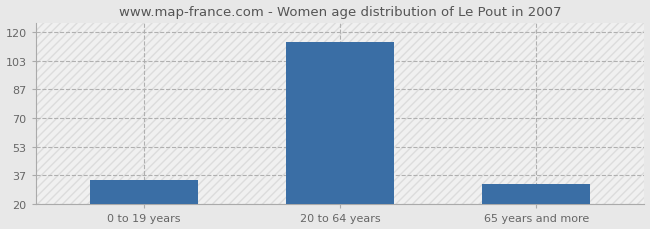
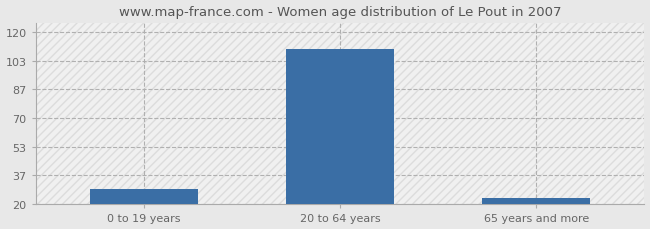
0 to 19 years: 34 -> 29
20 to 64 years: 114 -> 110
65 years and more: 32 -> 24
